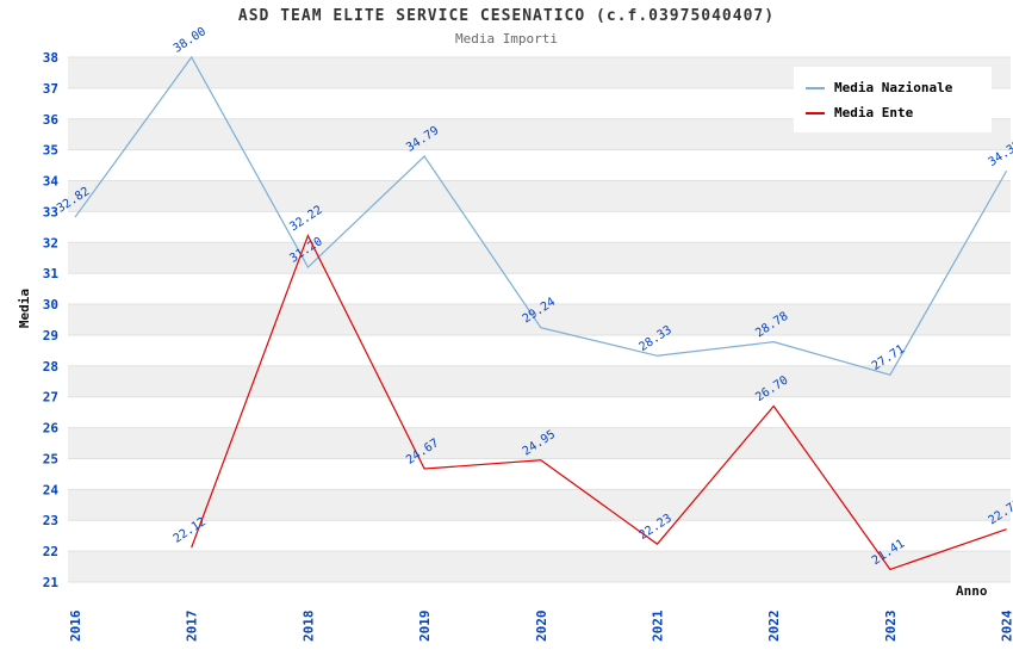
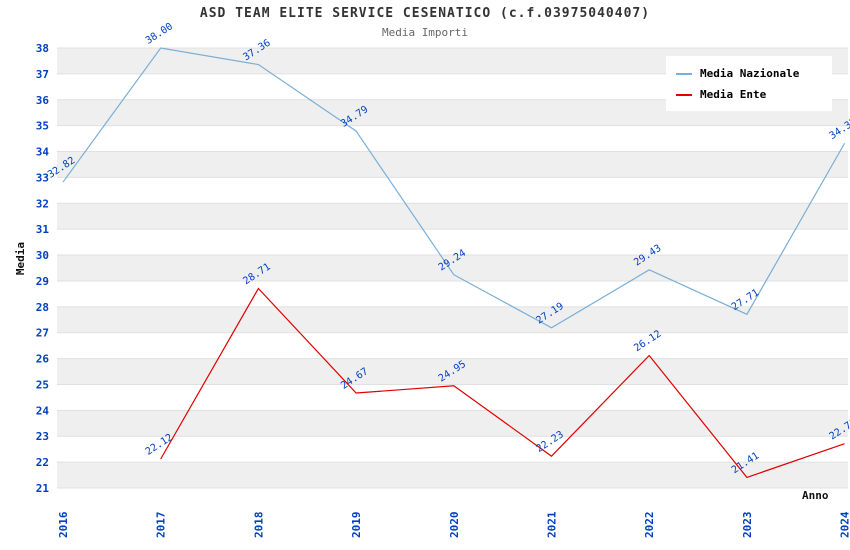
Media Nazionale/2018: 31.20 -> 37.36
Media Ente/2018: 32.22 -> 28.71
Media Nazionale/2021: 28.33 -> 27.19
Media Nazionale/2022: 28.78 -> 29.43
Media Ente/2022: 26.70 -> 26.12
